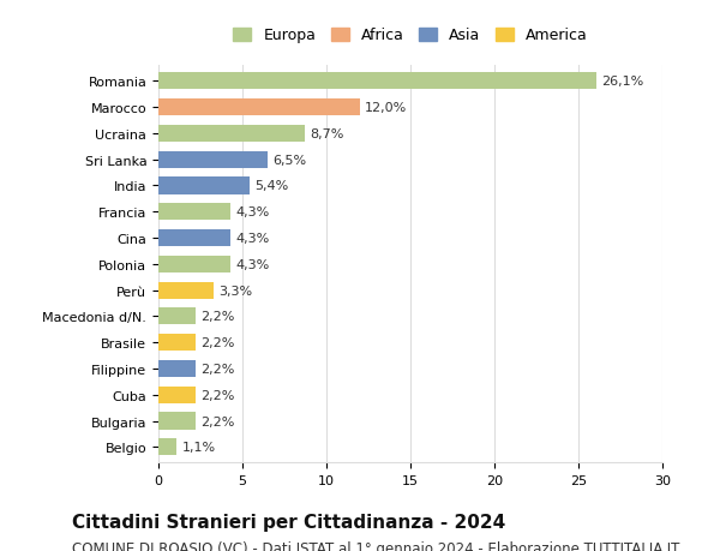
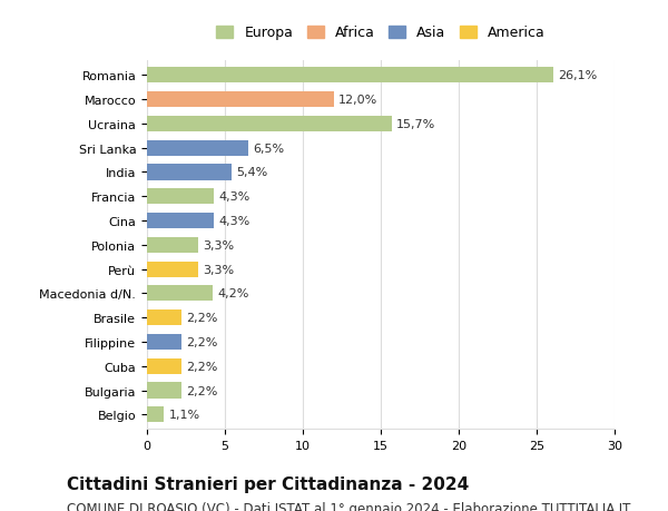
Ucraina: 8,7% -> 15,7%
Polonia: 4,3% -> 3,3%
Macedonia d/N.: 2,2% -> 4,2%
